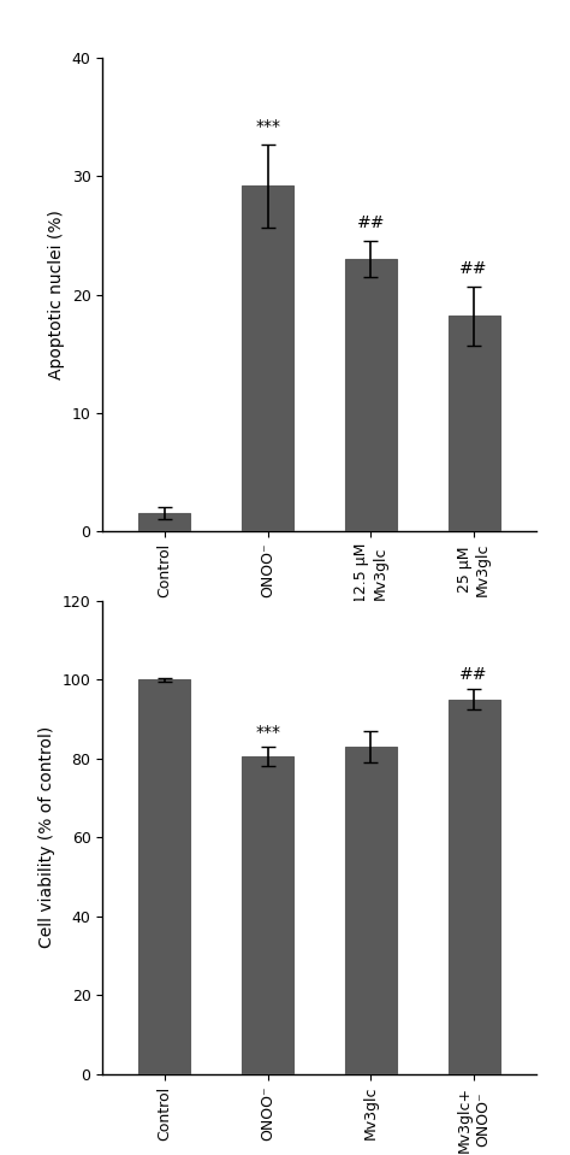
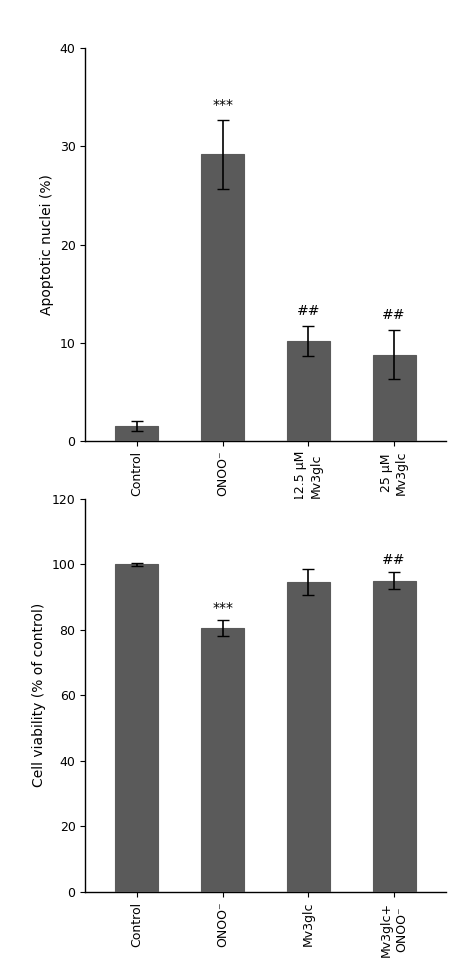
12.5 μM Mv3glc: 23.0 -> 10.2
25 μM Mv3glc: 18.2 -> 8.8
Mv3glc: 83.0 -> 94.5
